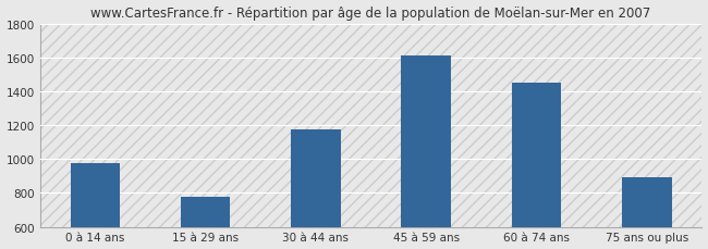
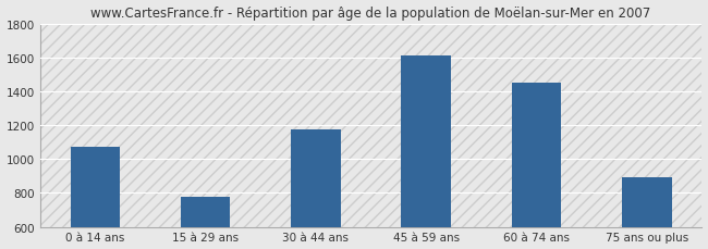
0 à 14 ans: 980 -> 1070
